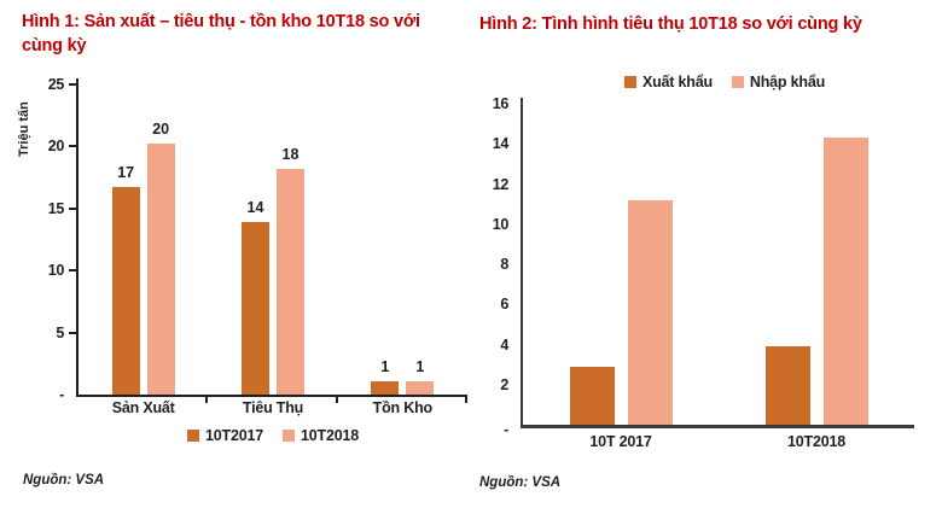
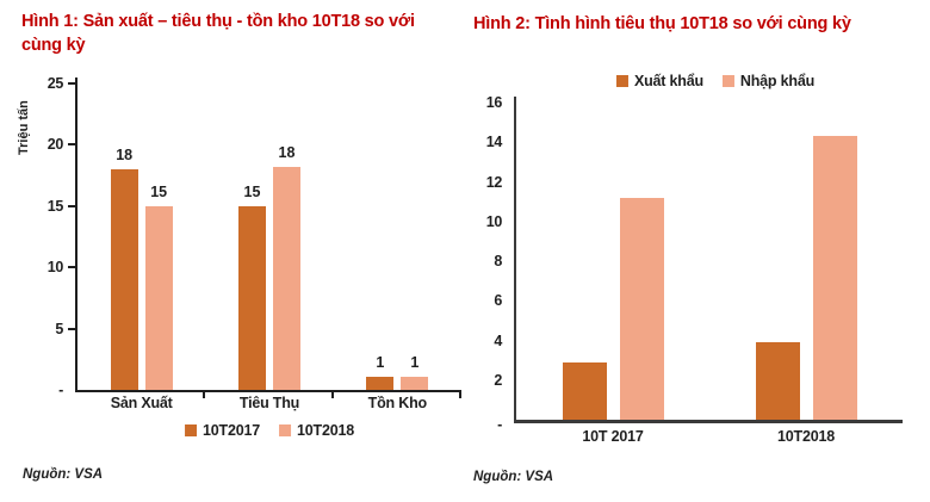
Hình 1: Sản xuất – tiêu thụ - tồn kho 10T18 so với cùng kỳ/10T2017/Sản Xuất: 17 -> 18
Hình 1: Sản xuất – tiêu thụ - tồn kho 10T18 so với cùng kỳ/10T2018/Sản Xuất: 20 -> 15
Hình 1: Sản xuất – tiêu thụ - tồn kho 10T18 so với cùng kỳ/10T2017/Tiêu Thụ: 14 -> 15
